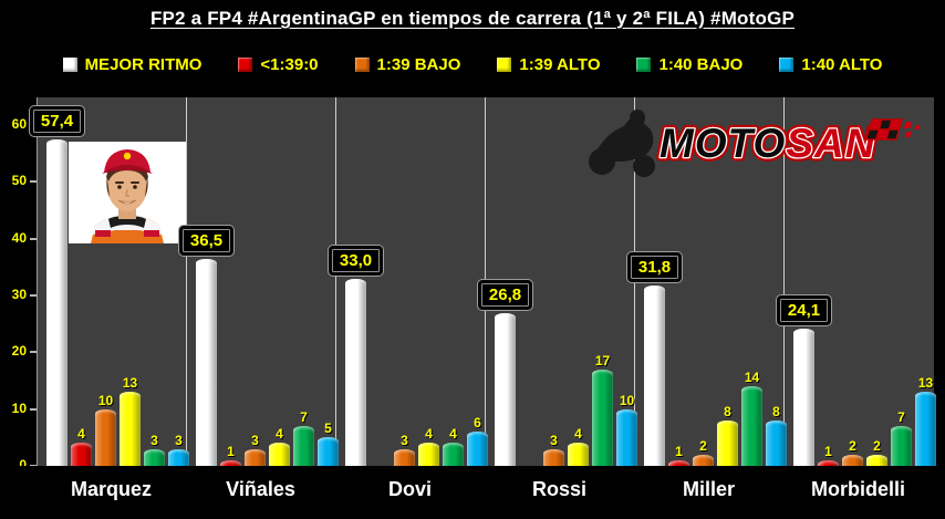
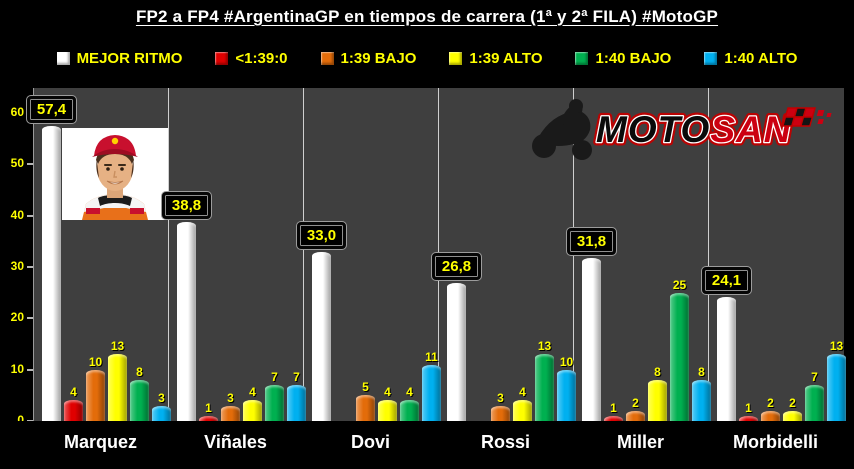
1:40 BAJO/Marquez: 3 -> 8
MEJOR RITMO/Viñales: 36,5 -> 38,8
1:40 ALTO/Viñales: 5 -> 7
1:39 BAJO/Dovi: 3 -> 5
1:40 ALTO/Dovi: 6 -> 11
1:40 BAJO/Rossi: 17 -> 13
1:40 BAJO/Miller: 14 -> 25
